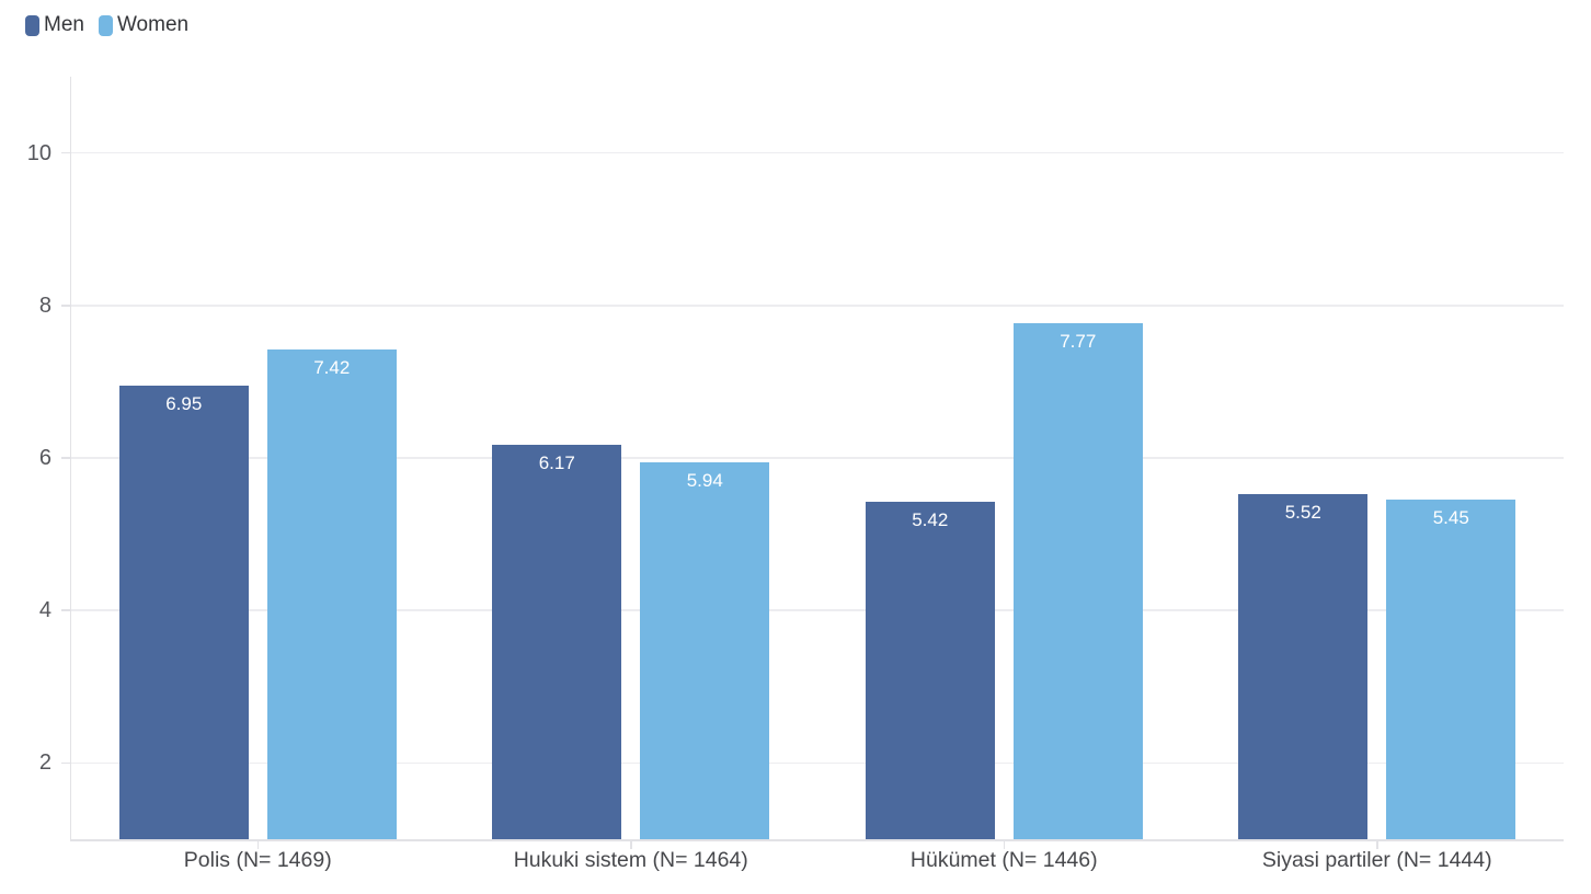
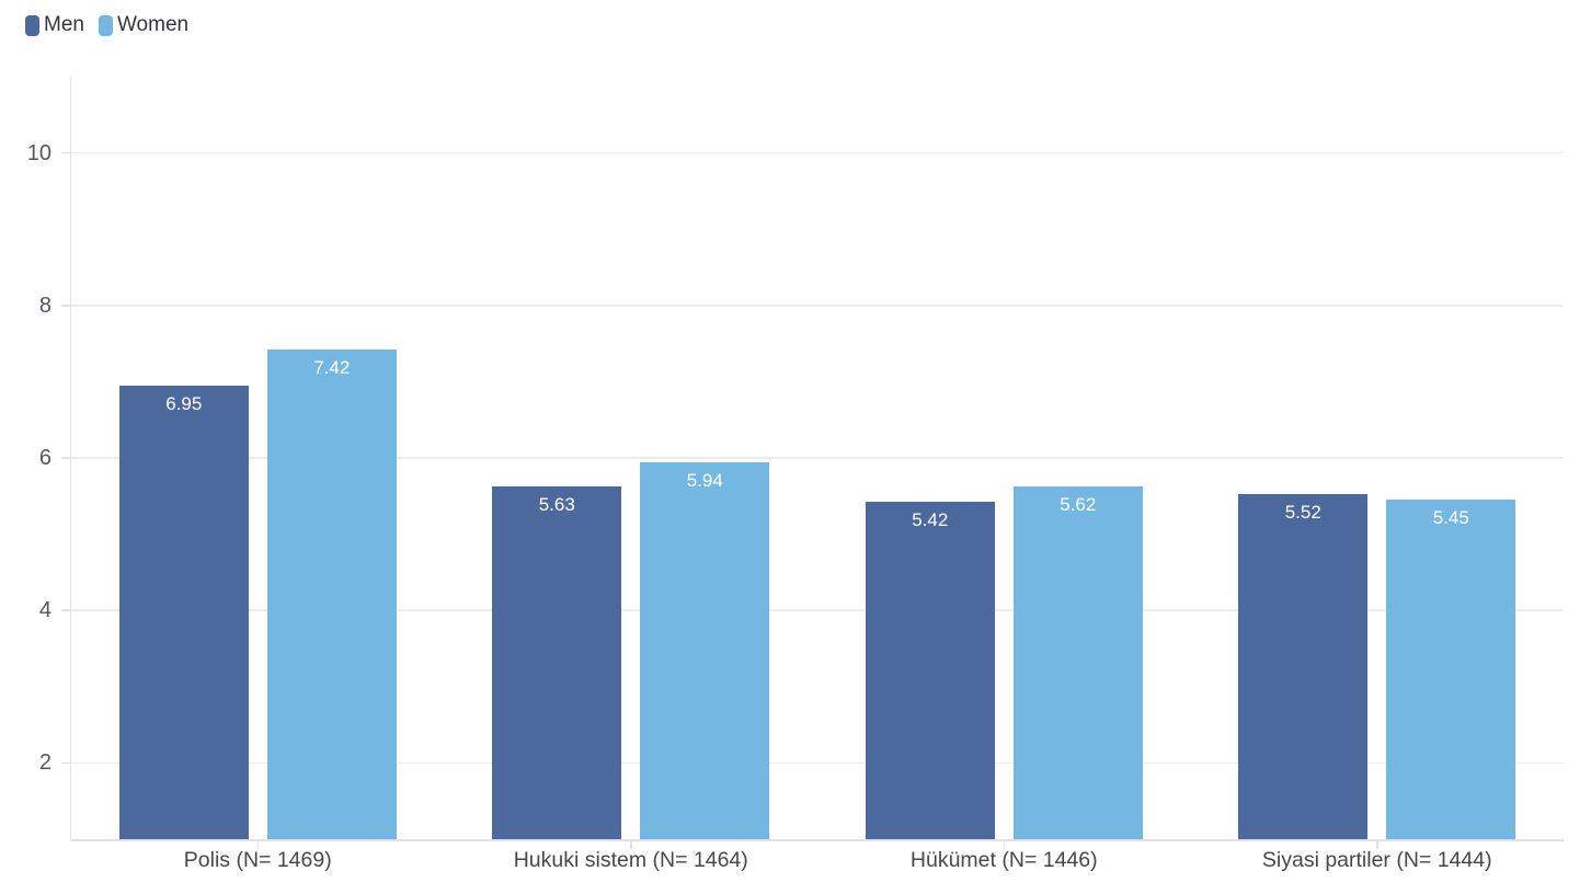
Men/Hukuki sistem (N= 1464): 6.17 -> 5.63
Women/Hükümet (N= 1446): 7.77 -> 5.62
